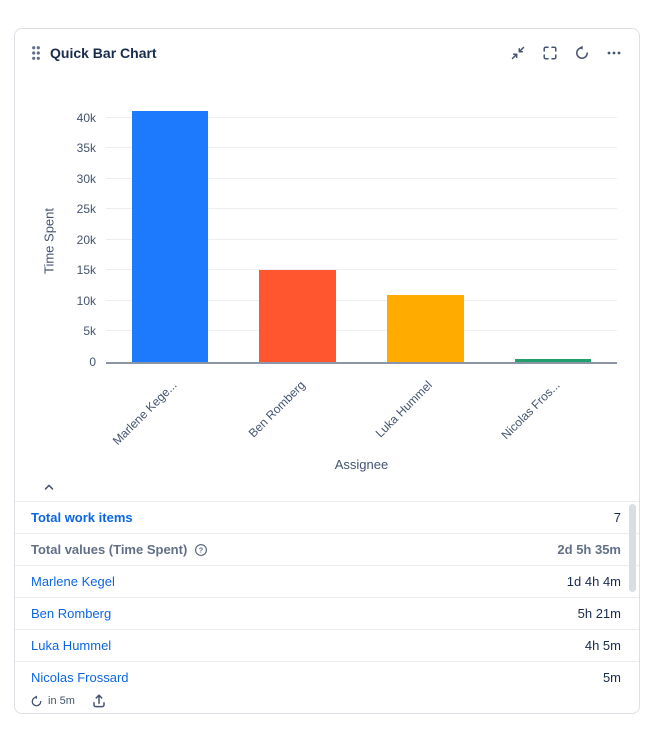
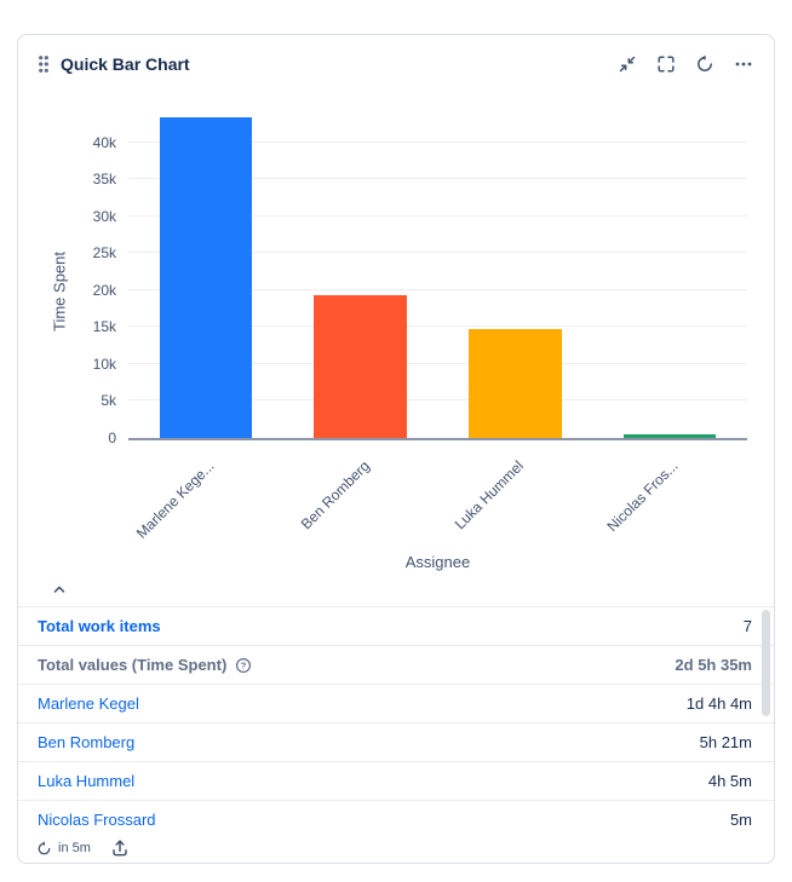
Marlene Kege...: 41k -> 43k
Ben Romberg: 15k -> 19k
Luka Hummel: 11k -> 15k
